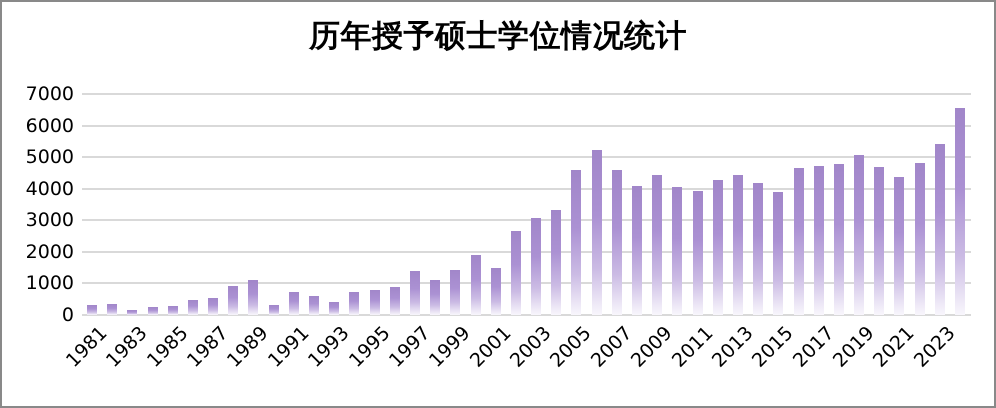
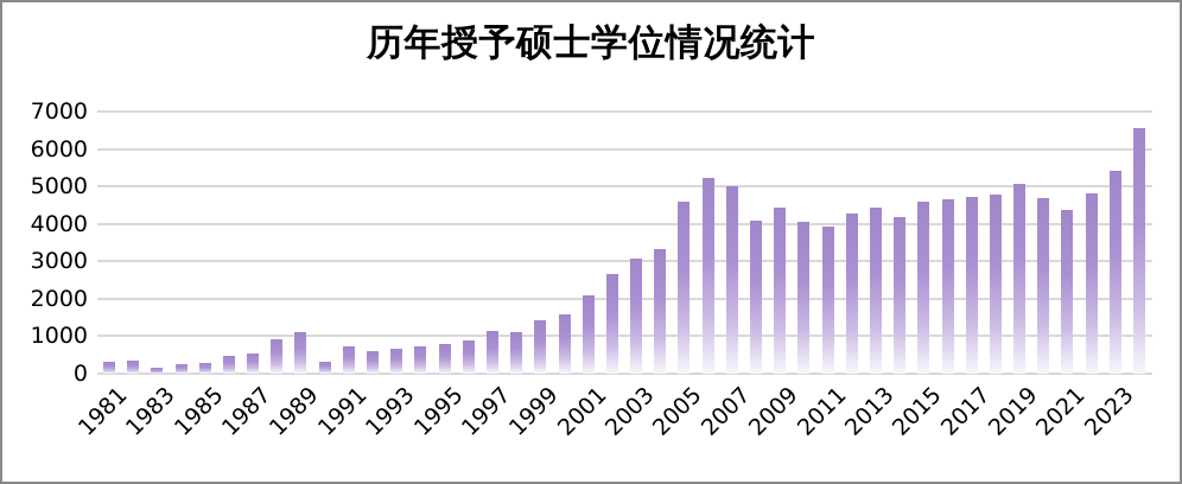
1993: 400 -> 700
1997: 1400 -> 1100
2000: 1900 -> 1600
2001: 1500 -> 2100
2007: 4600 -> 5000
2015: 3900 -> 4600
